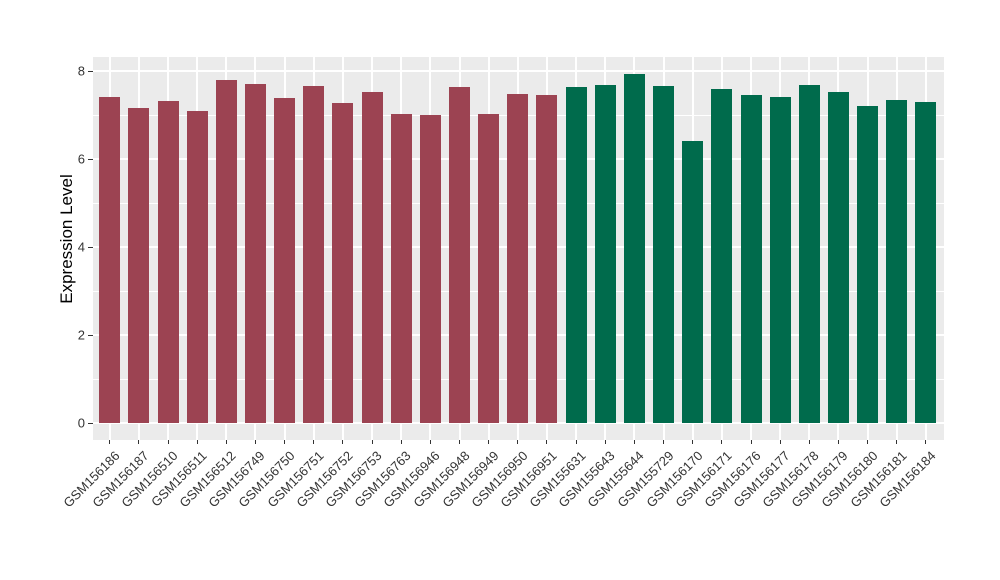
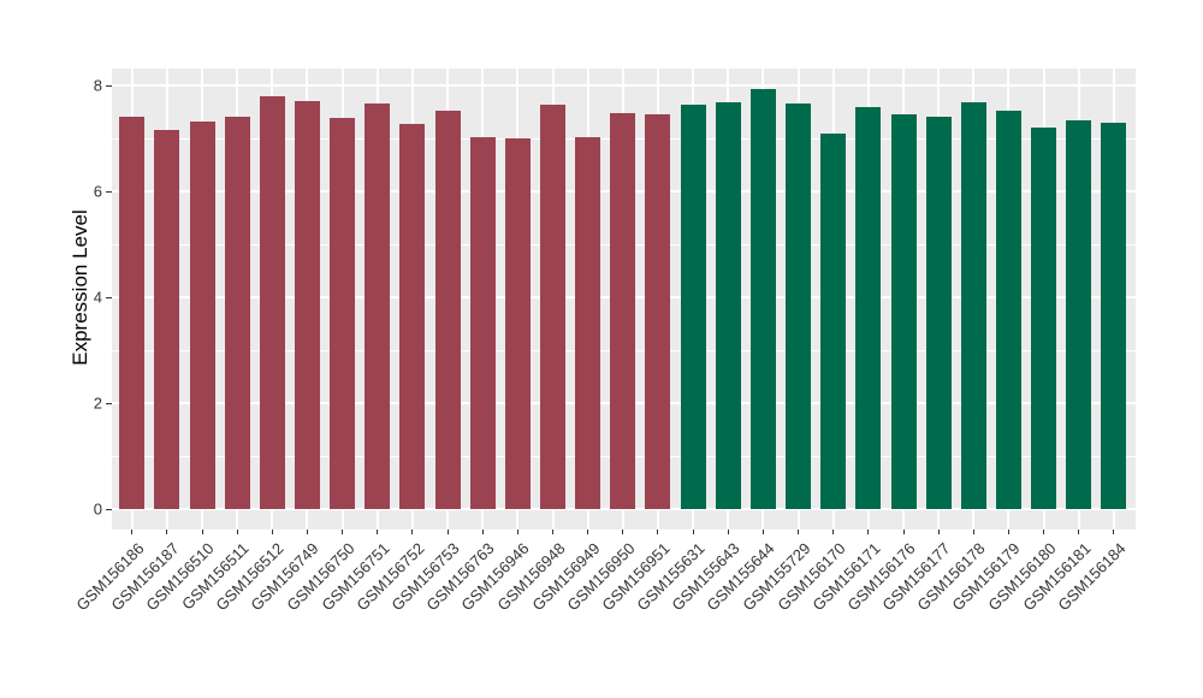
GSM156511: 7.1 -> 7.4
GSM156170: 6.4 -> 7.1
